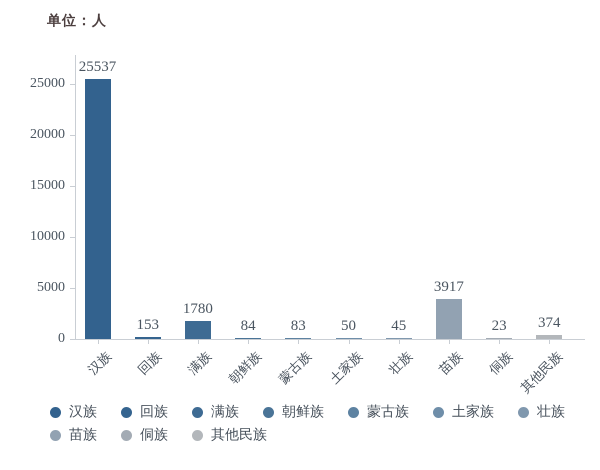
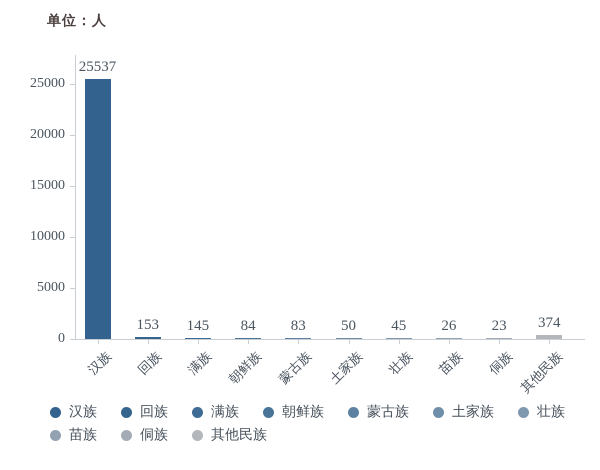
满族: 1780 -> 145
苗族: 3917 -> 26
